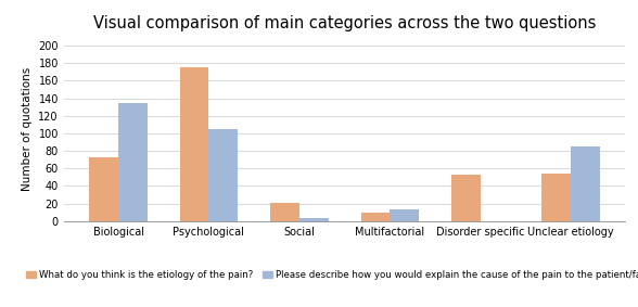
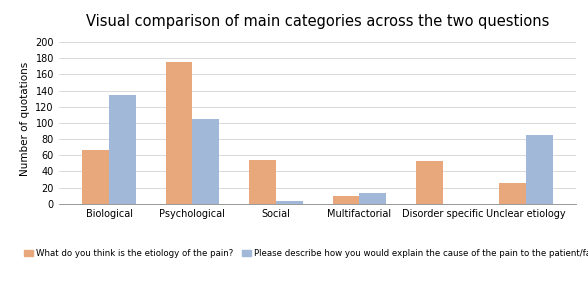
What do you think is the etiology of the pain?/Biological: 73 -> 66
What do you think is the etiology of the pain?/Social: 21 -> 54
What do you think is the etiology of the pain?/Unclear etiology: 54 -> 26
